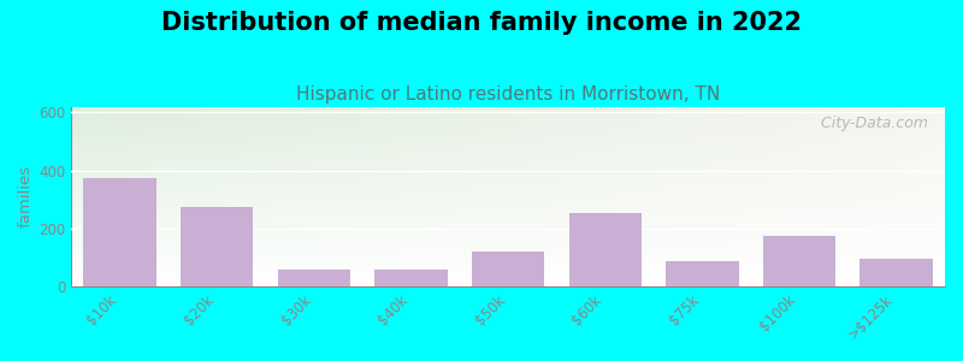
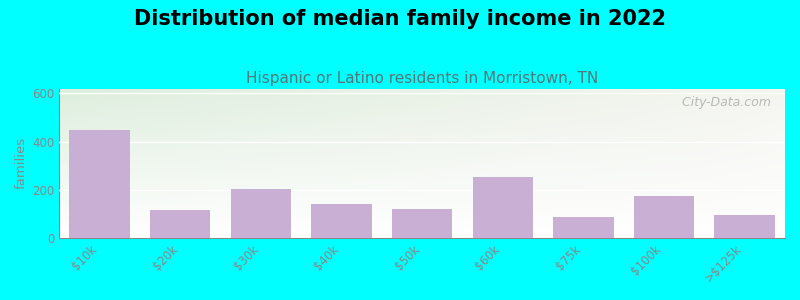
$10k: 375 -> 450
$20k: 275 -> 115
$30k: 60 -> 205
$40k: 60 -> 140
